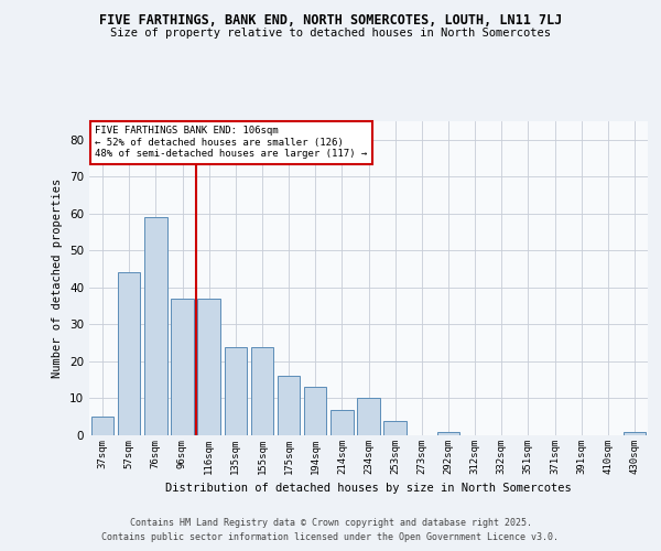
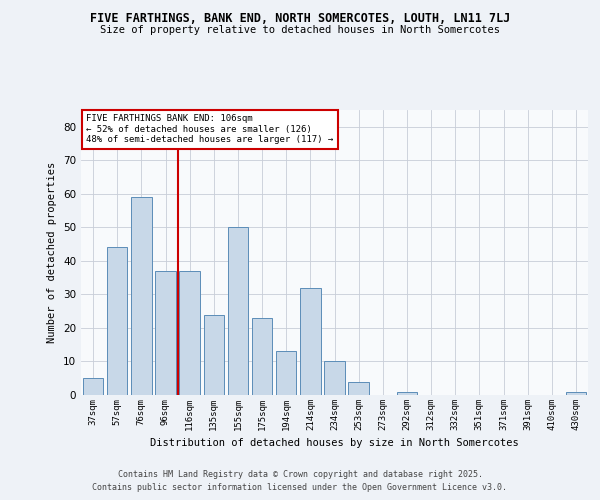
155sqm: 24 -> 50
175sqm: 16 -> 23
214sqm: 7 -> 32
